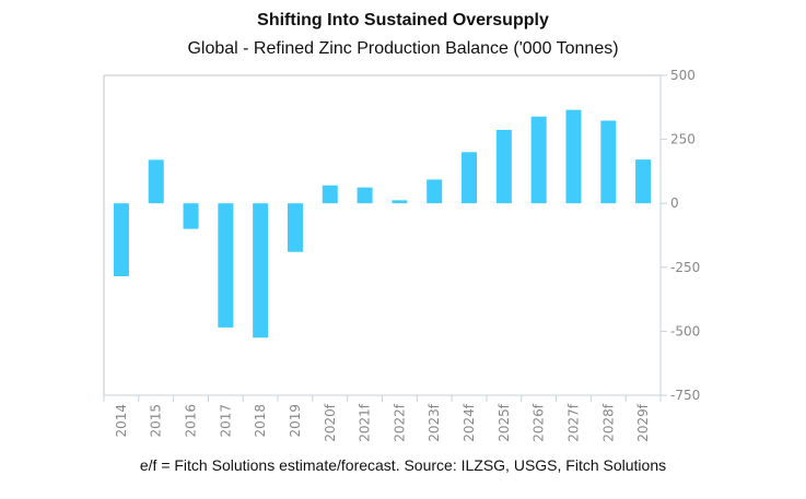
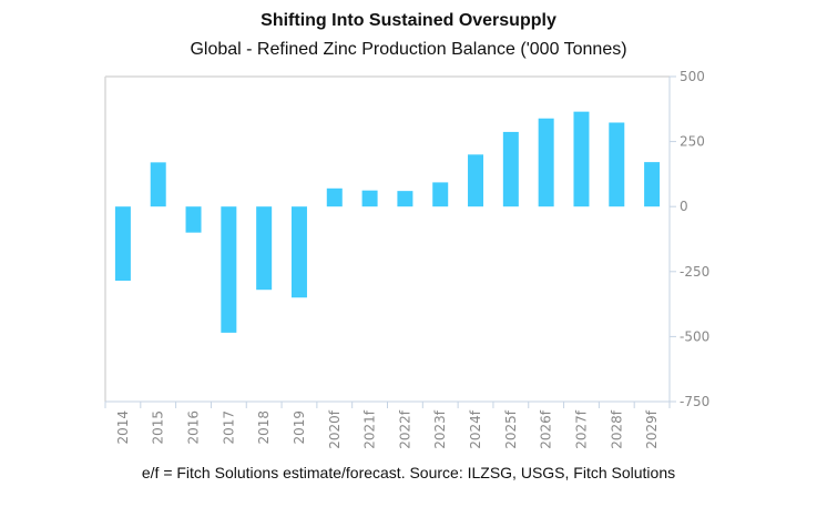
2018: -520 -> -320
2019: -190 -> -350
2022f: 10 -> 60
